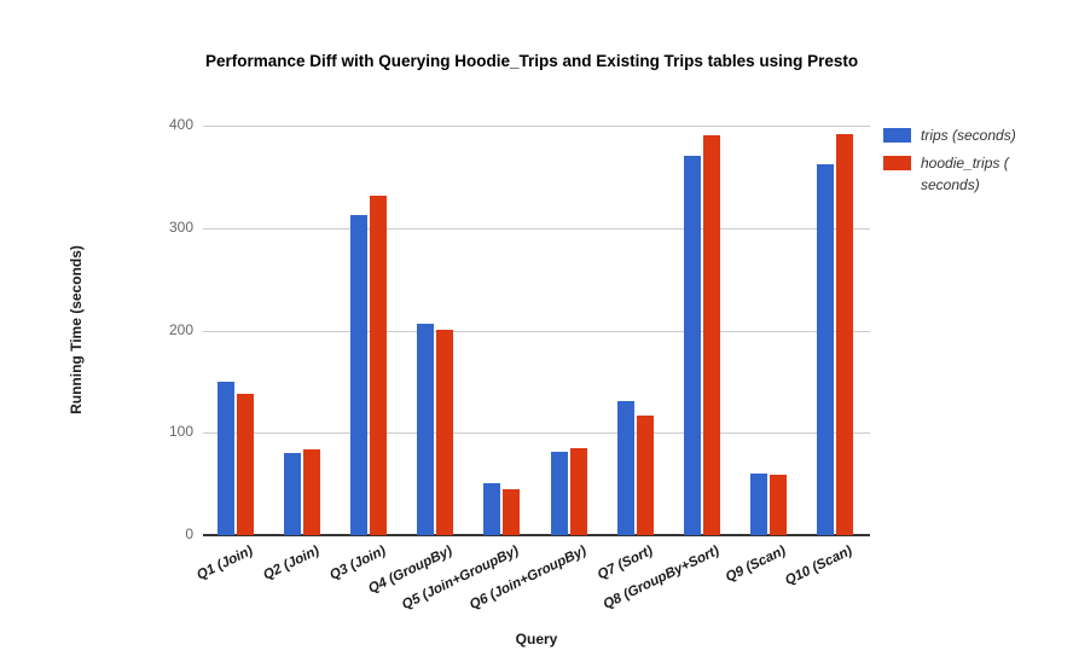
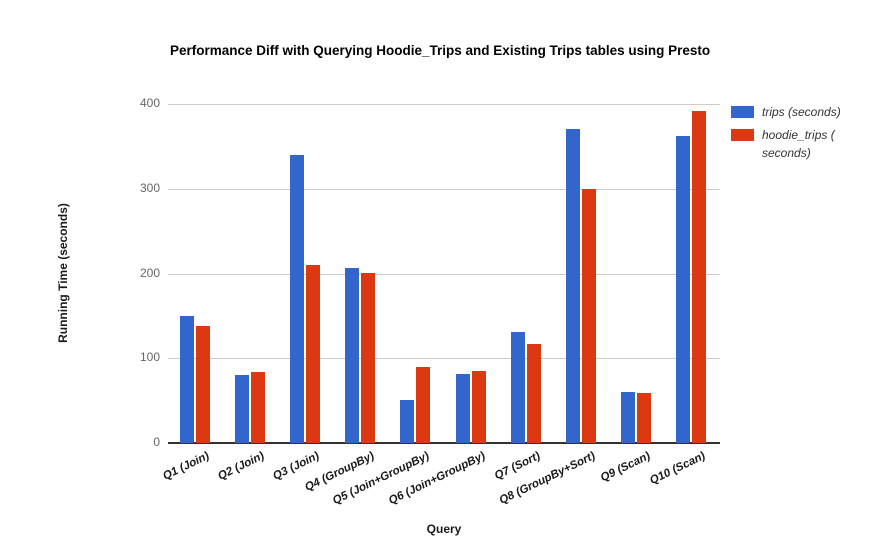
trips (seconds)/Q3 (Join): 310 -> 340
hoodie_trips (seconds)/Q3 (Join): 330 -> 210
hoodie_trips (seconds)/Q5 (Join+GroupBy): 40 -> 90
hoodie_trips (seconds)/Q8 (GroupBy+Sort): 390 -> 300
